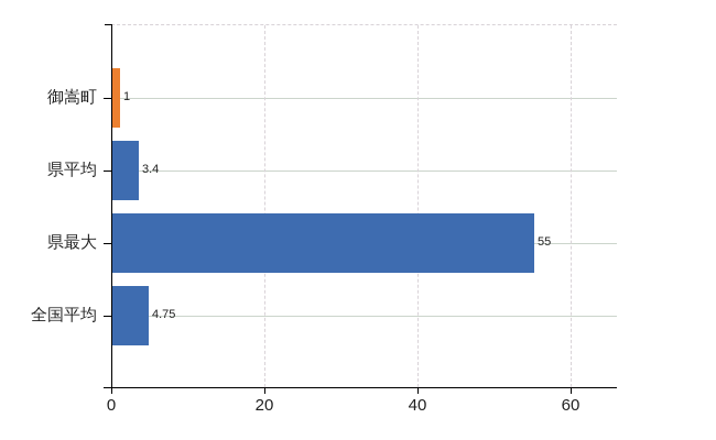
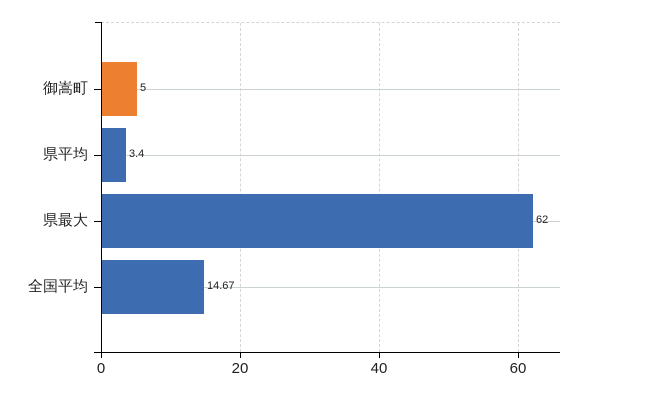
御嵩町: 1 -> 5
県最大: 55 -> 62
全国平均: 4.75 -> 14.67
